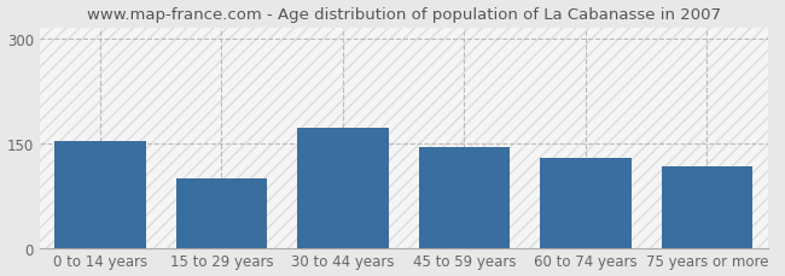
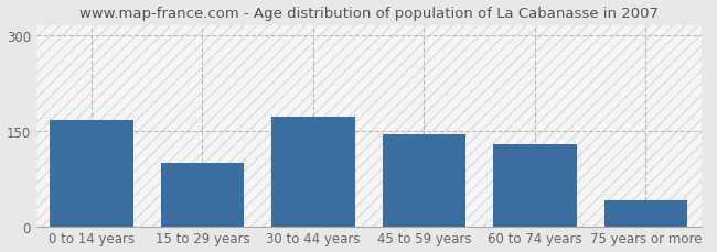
0 to 14 years: 152 -> 167
75 years or more: 116 -> 40
